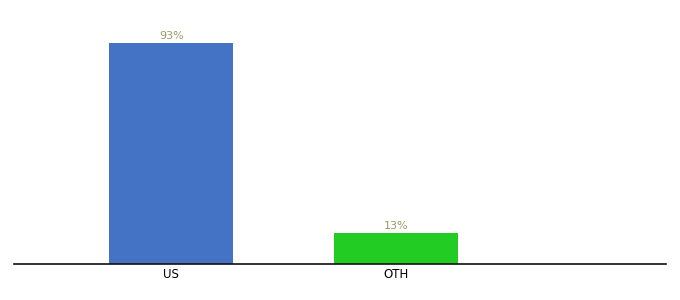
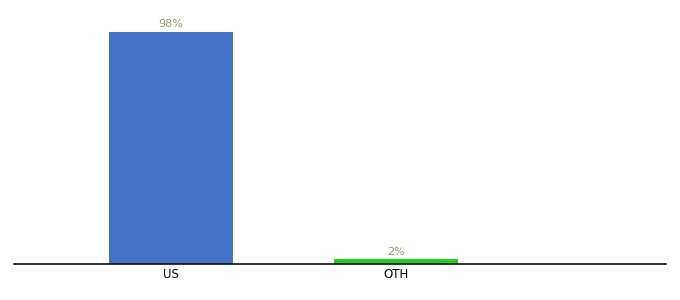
US: 93% -> 98%
OTH: 13% -> 2%
